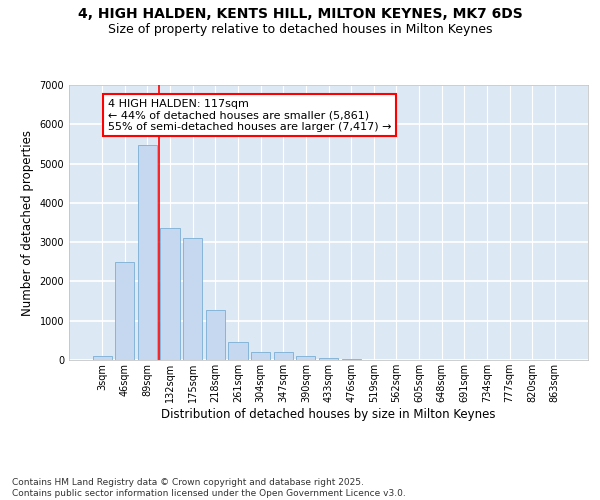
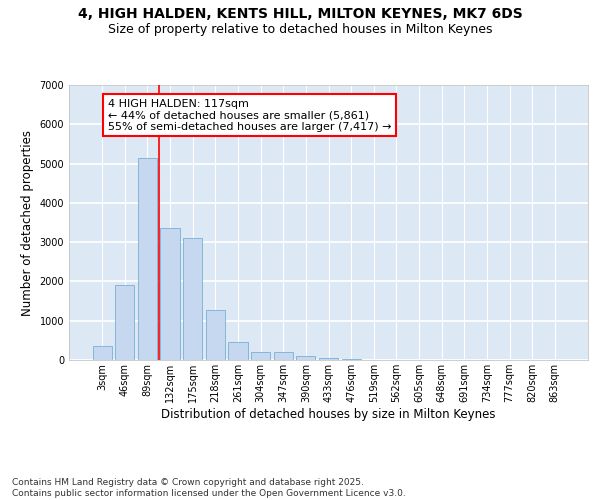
3sqm: 100 -> 350
46sqm: 2500 -> 1900
89sqm: 5480 -> 5150
